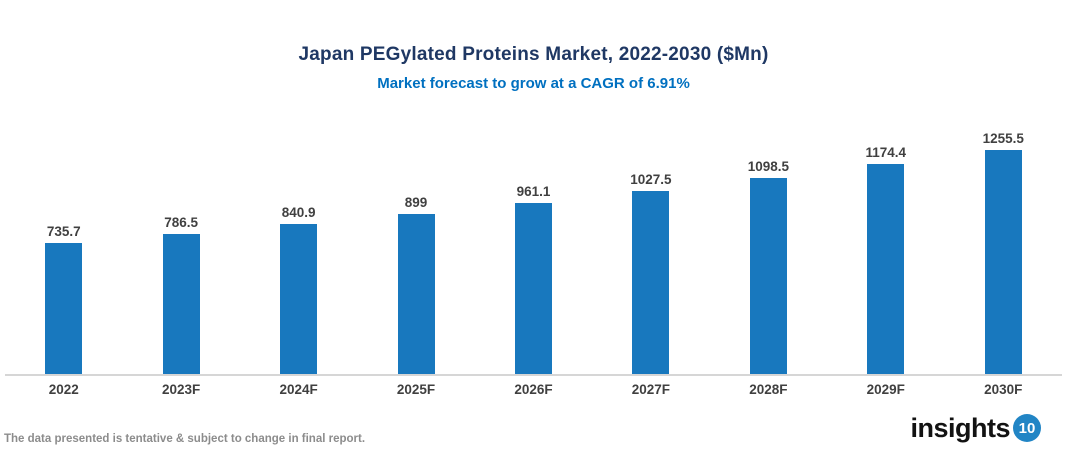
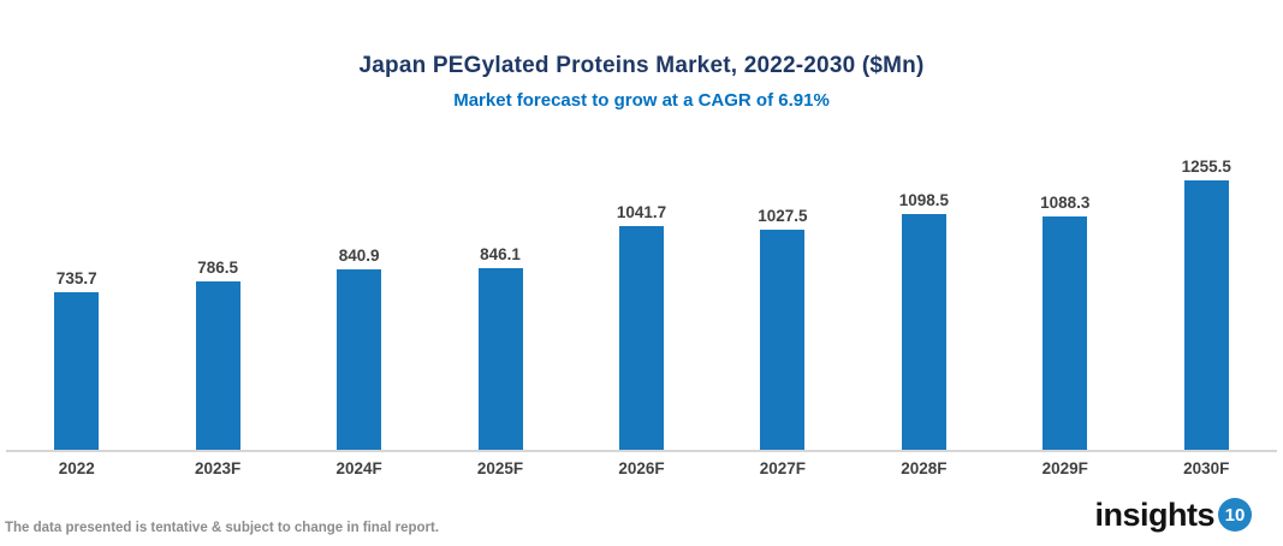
2025F: 899 -> 846.1
2026F: 961.1 -> 1041.7
2029F: 1174.4 -> 1088.3
